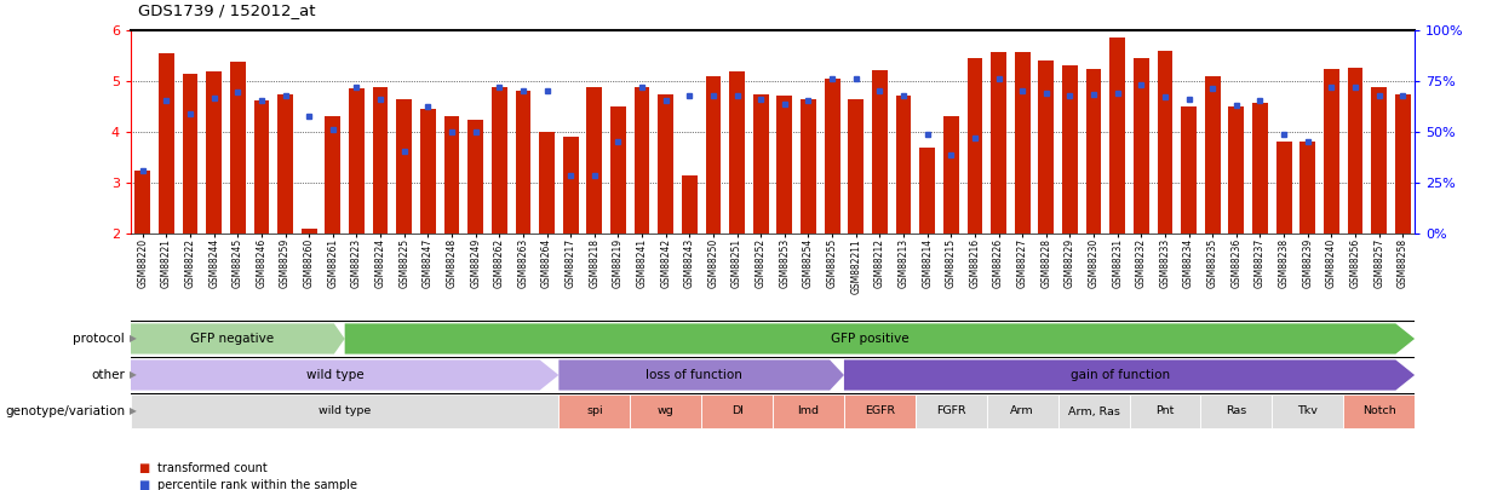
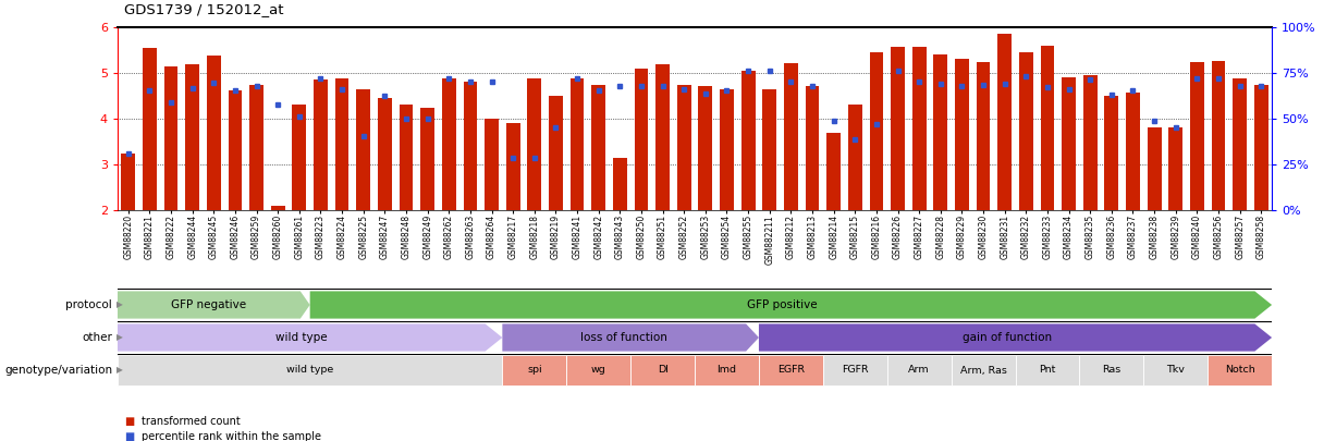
GSM88234: 4.50 -> 4.90
GSM88235: 5.10 -> 4.95
